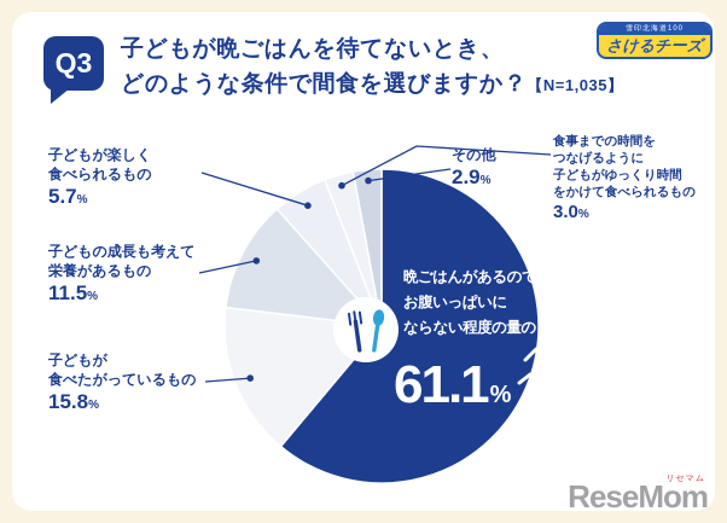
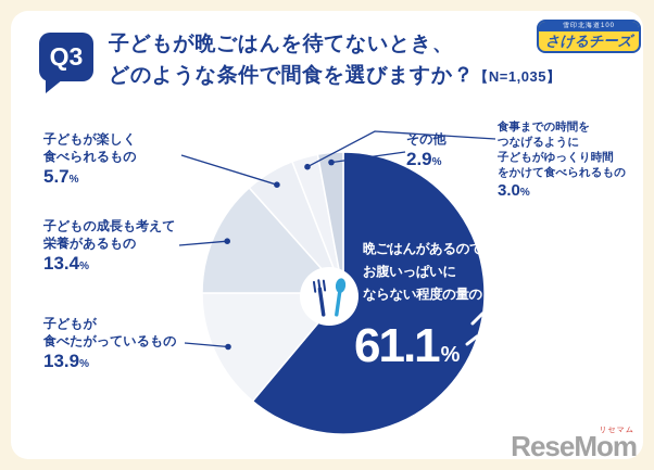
子どもが食べたがっているもの: 15.8 -> 13.9
子どもの成長も考えて栄養があるもの: 11.5 -> 13.4
